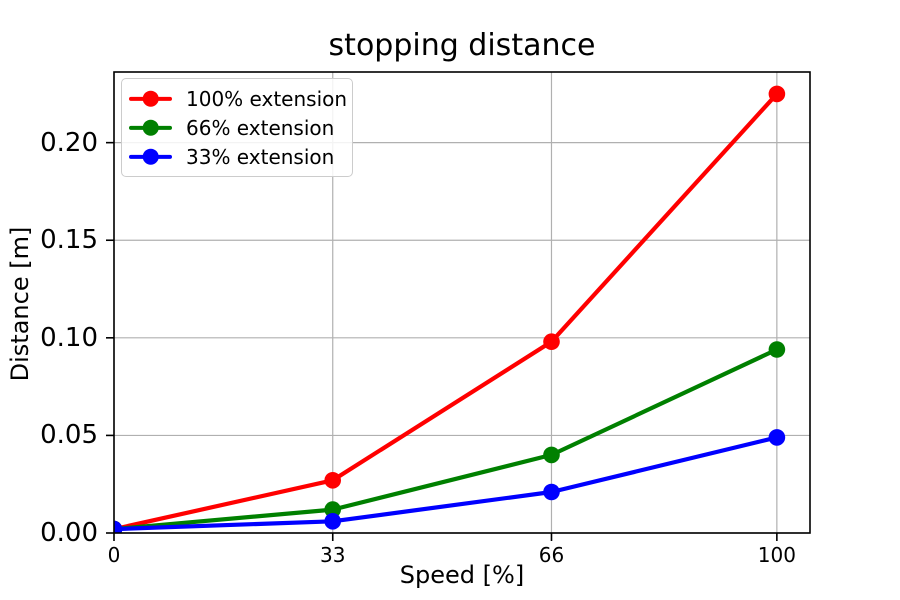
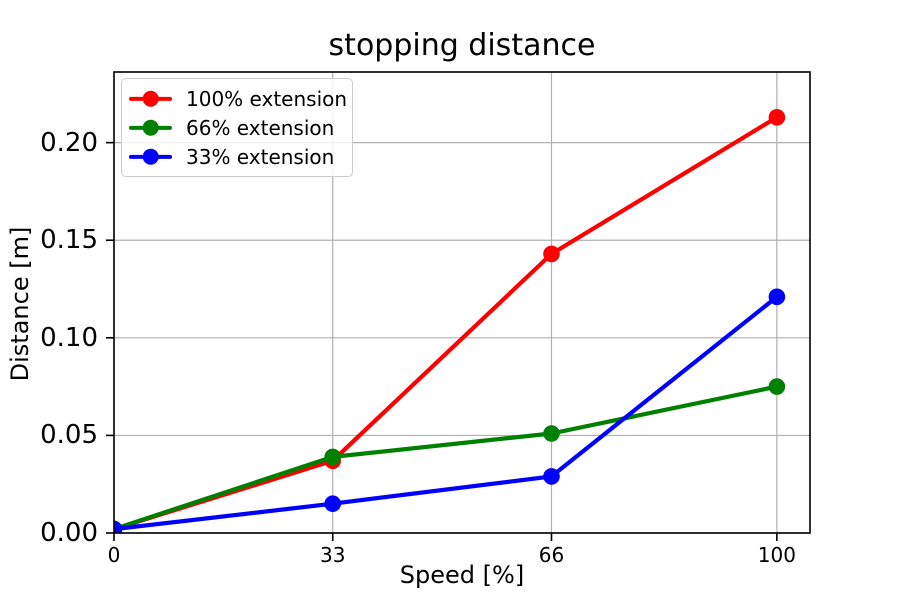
100% extension/33: 0.027 -> 0.037
66% extension/33: 0.012 -> 0.039
33% extension/33: 0.006 -> 0.015
100% extension/66: 0.098 -> 0.143
66% extension/66: 0.040 -> 0.051
33% extension/66: 0.021 -> 0.029
100% extension/100: 0.225 -> 0.213
66% extension/100: 0.094 -> 0.075
33% extension/100: 0.049 -> 0.121
